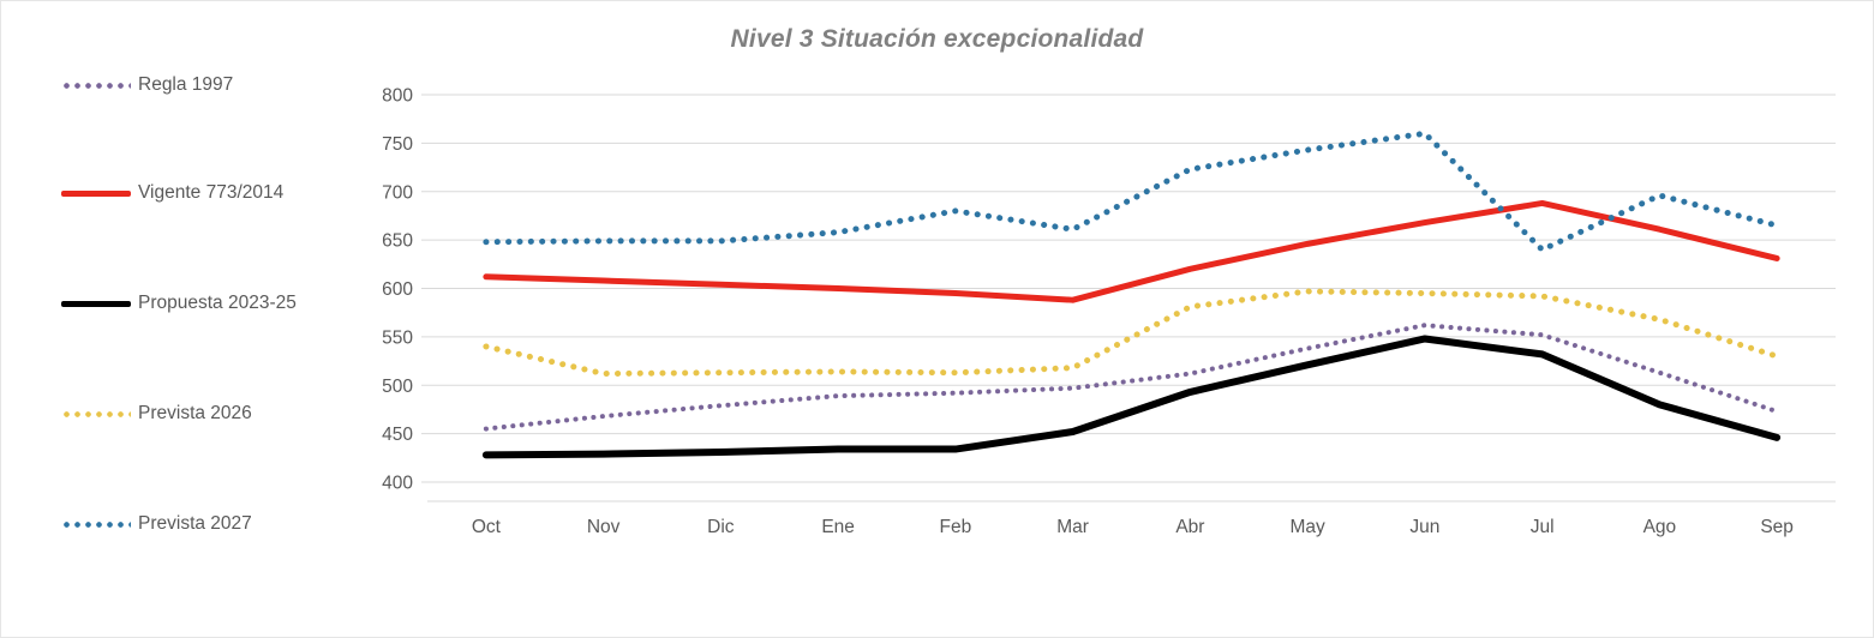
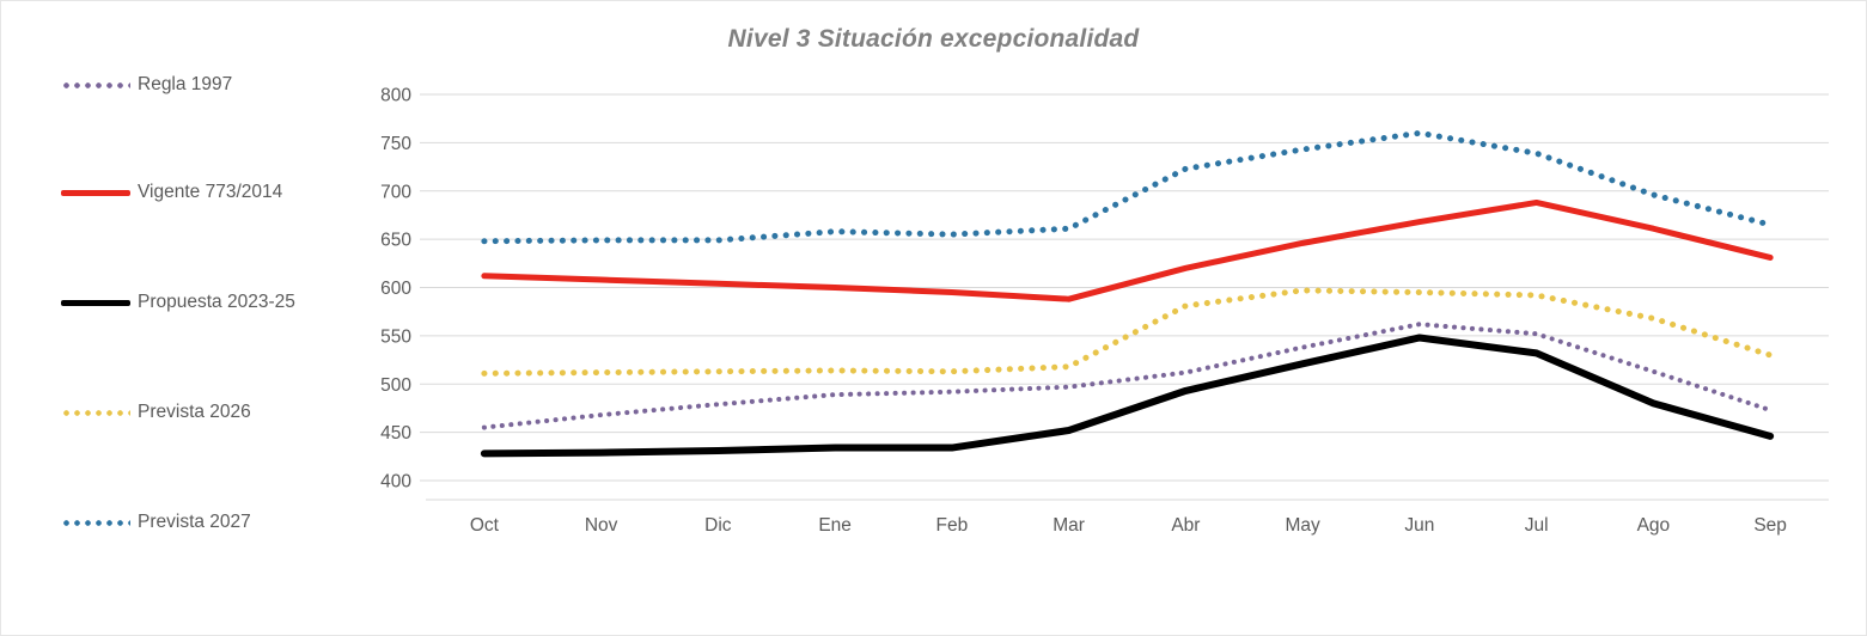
Prevista 2026/Oct: 540 -> 510
Prevista 2027/Feb: 680 -> 660
Prevista 2027/Jul: 640 -> 740
